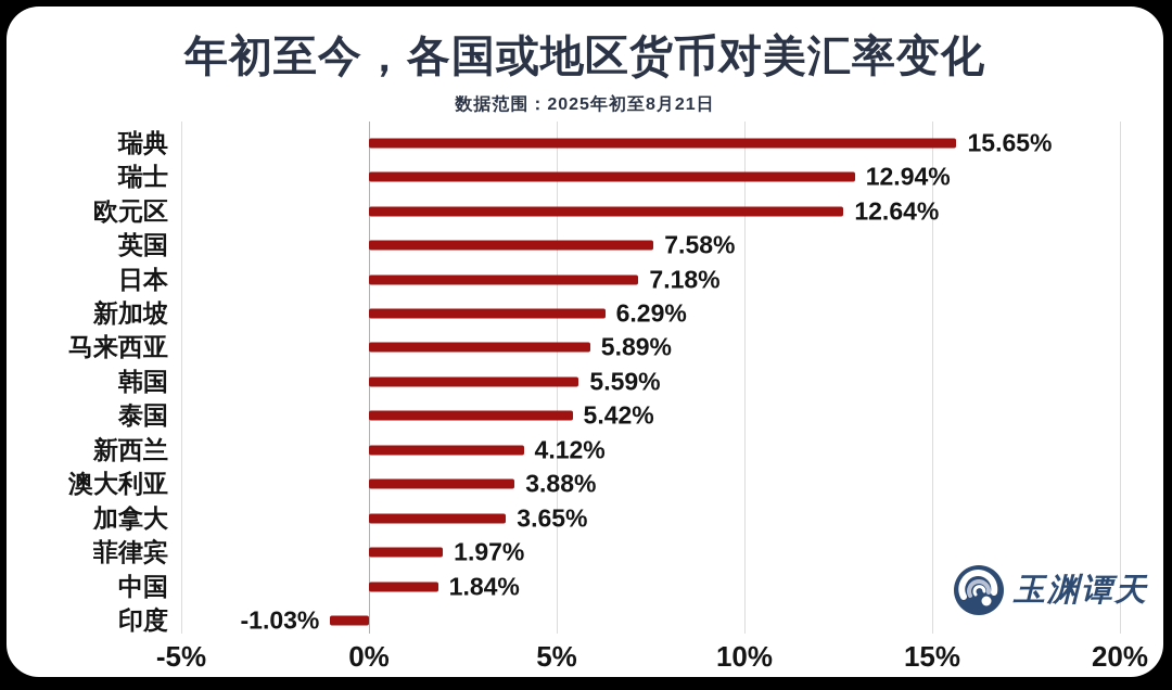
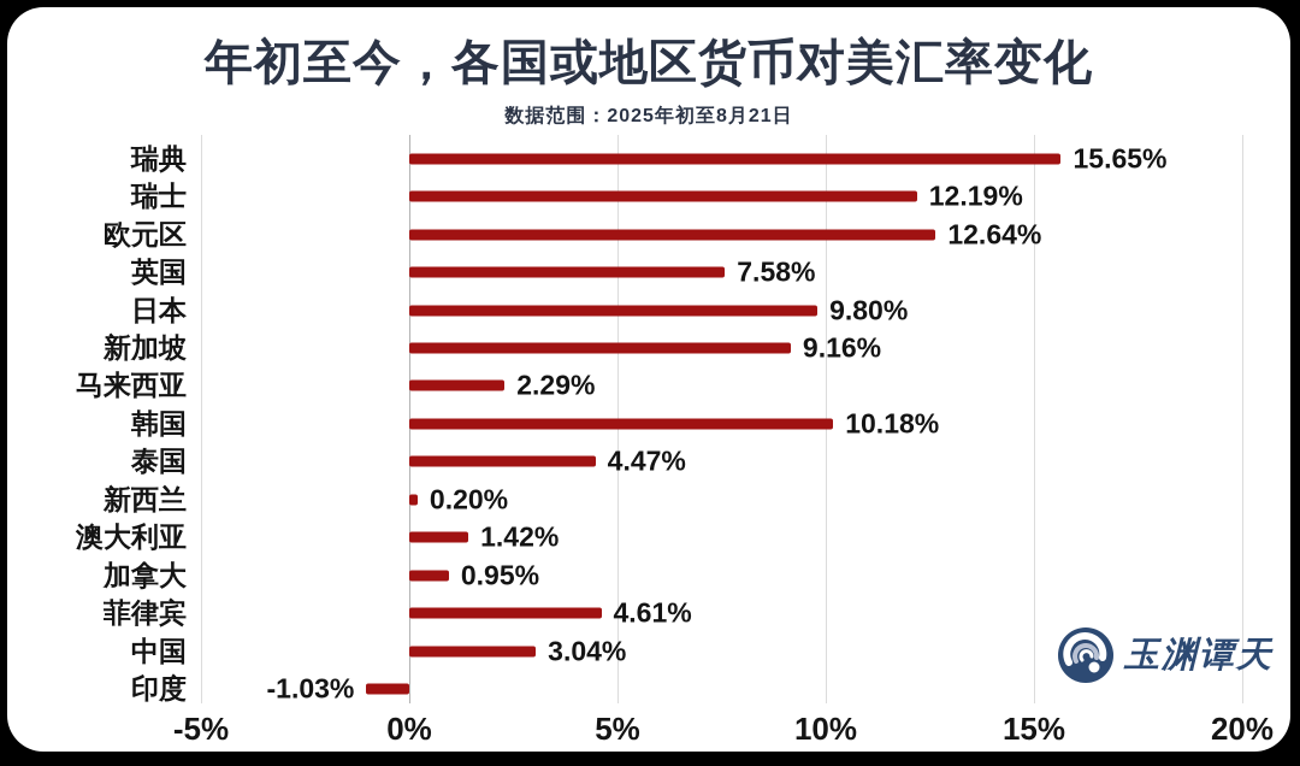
瑞士: 12.94% -> 12.19%
日本: 7.18% -> 9.80%
新加坡: 6.29% -> 9.16%
马来西亚: 5.89% -> 2.29%
韩国: 5.59% -> 10.18%
泰国: 5.42% -> 4.47%
新西兰: 4.12% -> 0.20%
澳大利亚: 3.88% -> 1.42%
加拿大: 3.65% -> 0.95%
菲律宾: 1.97% -> 4.61%
中国: 1.84% -> 3.04%
